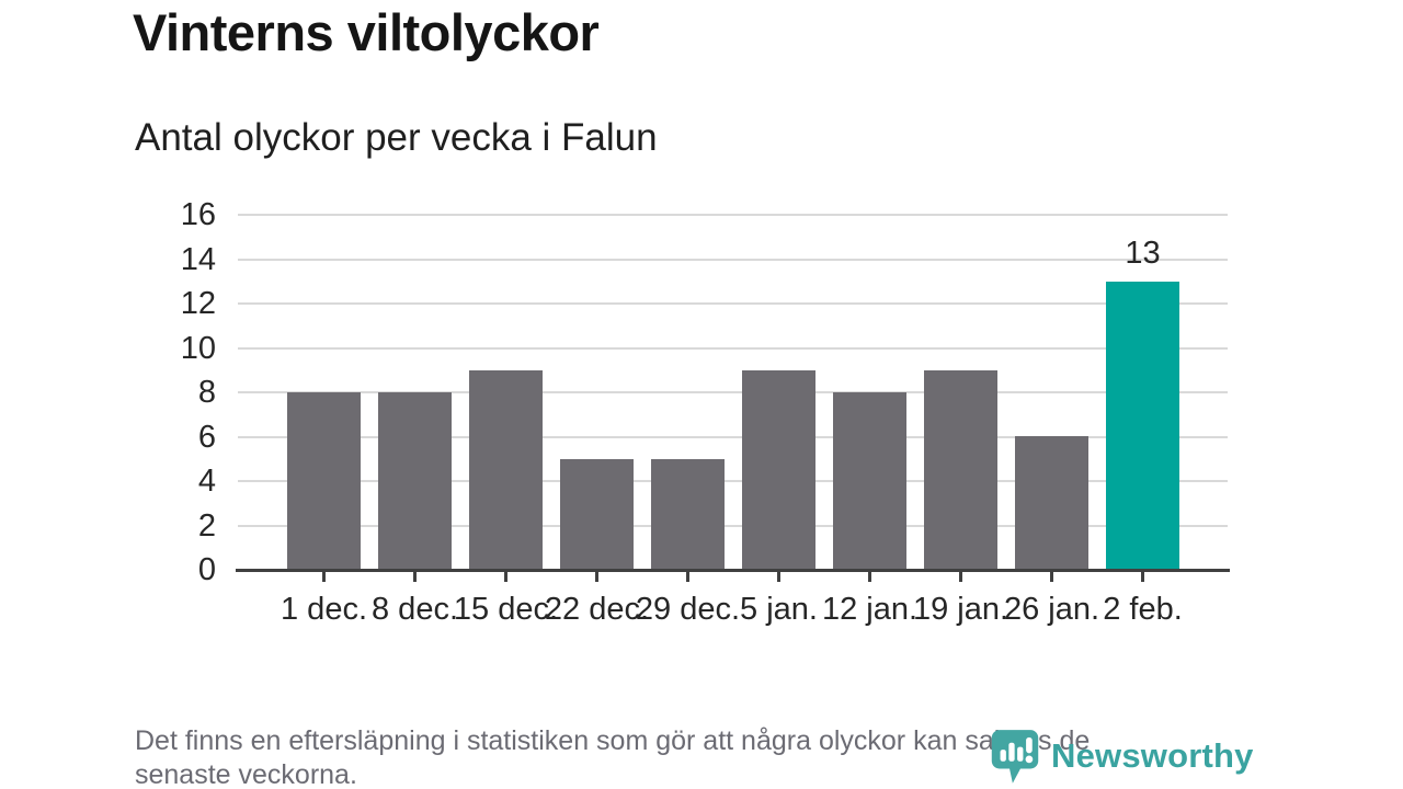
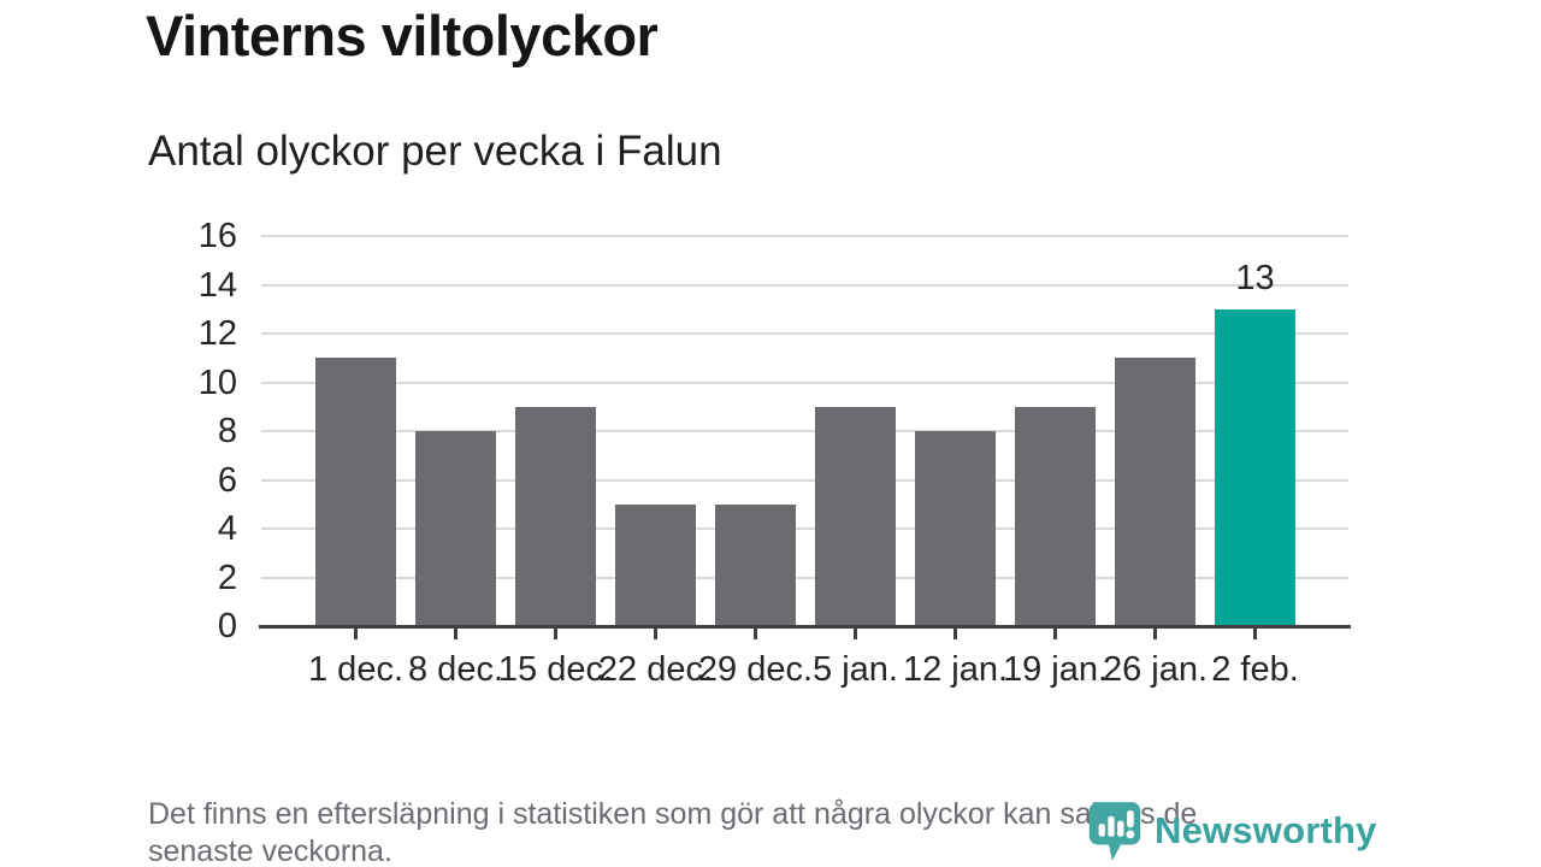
1 dec.: 8 -> 11
26 jan.: 6 -> 11
